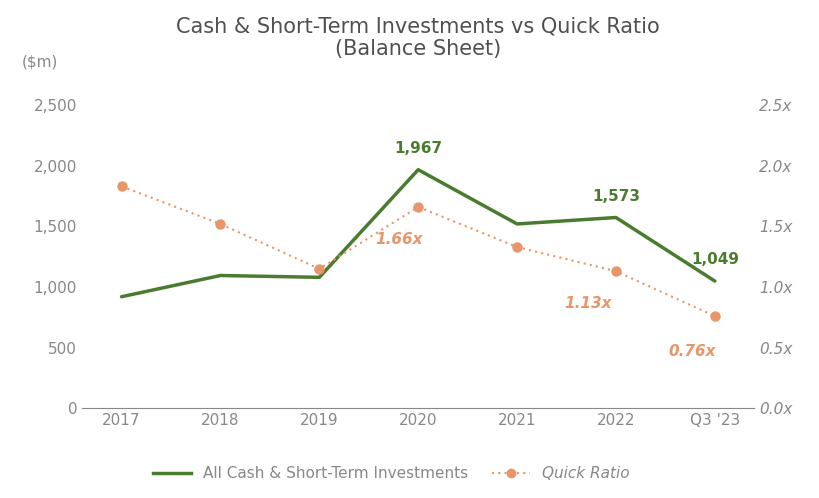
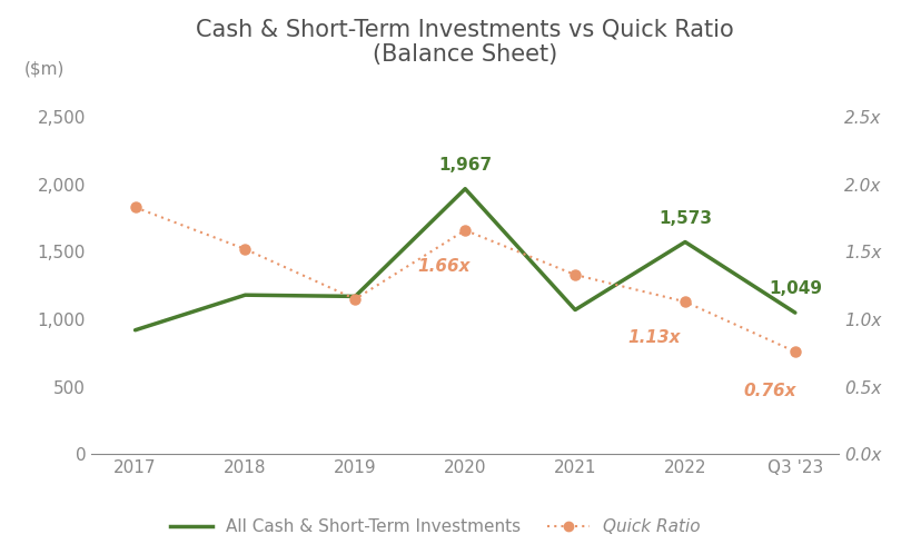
All Cash & Short-Term Investments/2018: 1,100 -> 1,180
All Cash & Short-Term Investments/2019: 1,080 -> 1,170
All Cash & Short-Term Investments/2021: 1,520 -> 1,070
